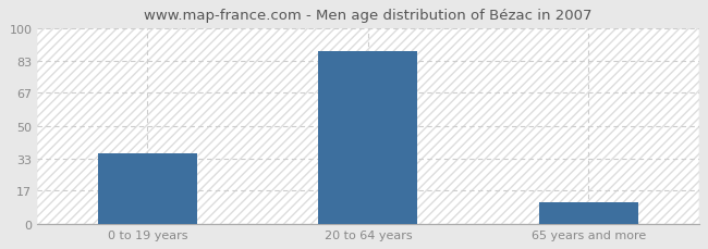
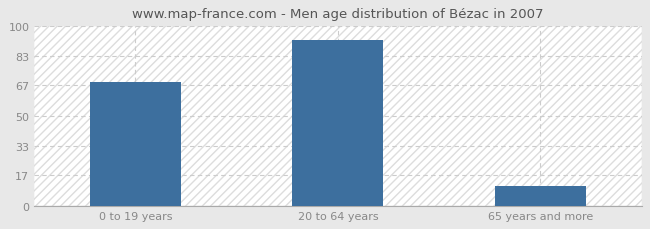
0 to 19 years: 36 -> 69
20 to 64 years: 88 -> 92
